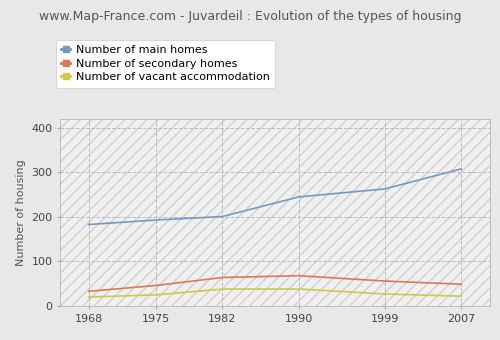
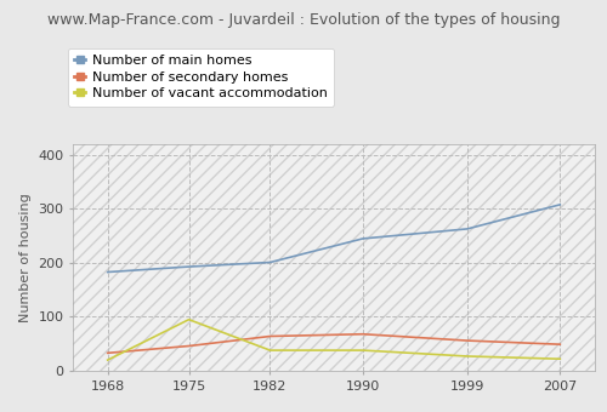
Number of vacant accommodation/1975: 25 -> 95
